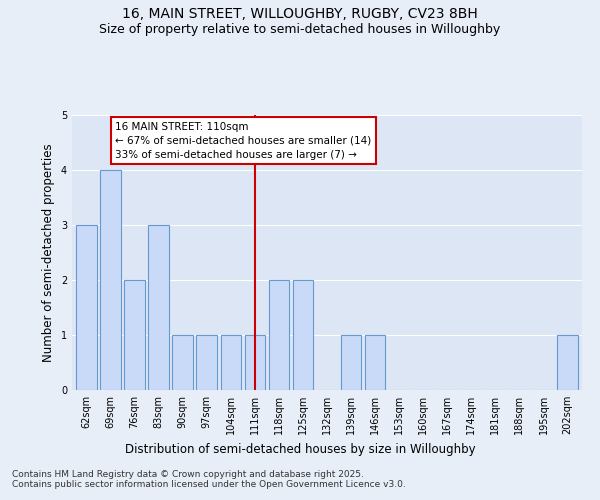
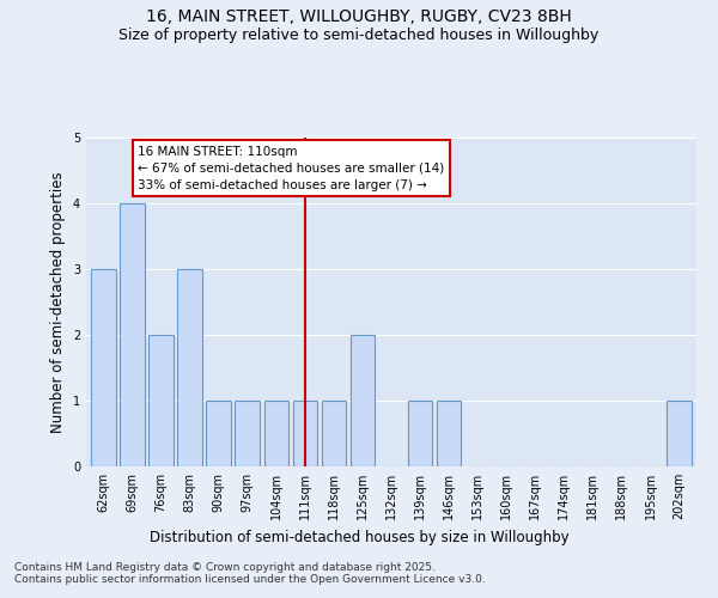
118sqm: 2 -> 1
